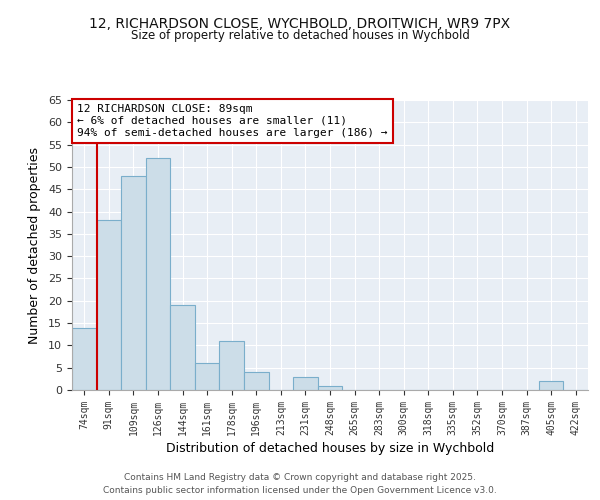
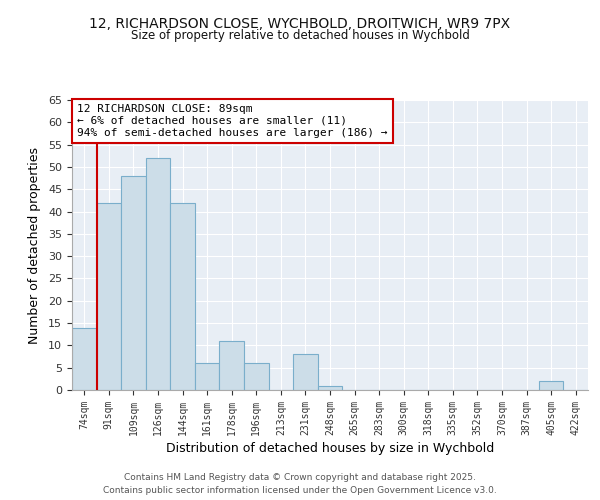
91sqm: 38 -> 42
144sqm: 19 -> 42
196sqm: 4 -> 6
231sqm: 3 -> 8
